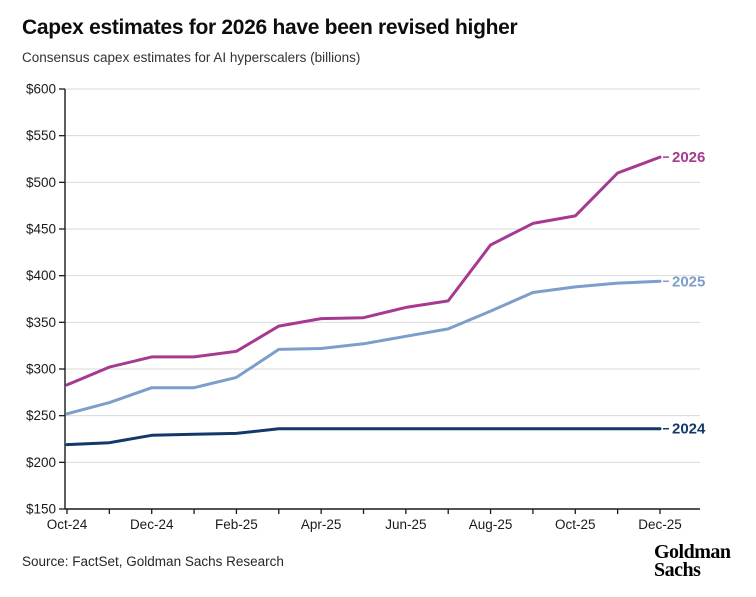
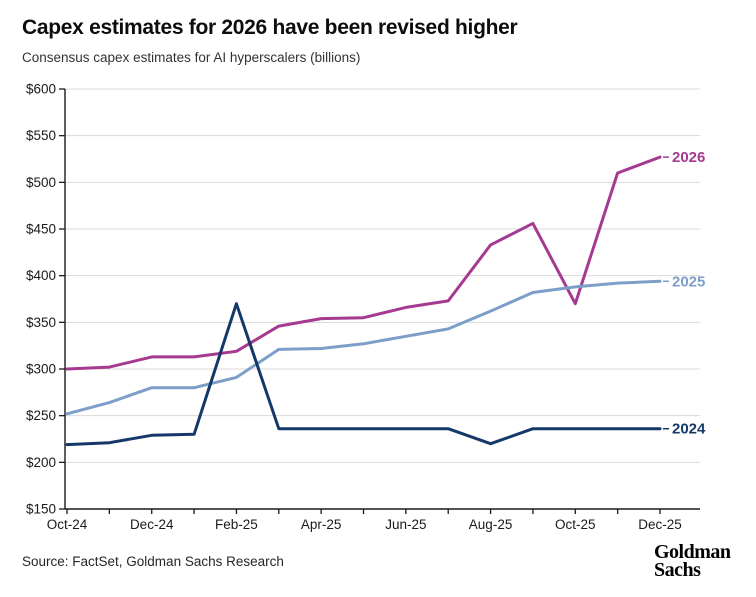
2026/Oct-24: $280 -> $300
2024/Feb-25: $230 -> $370
2024/Aug-25: $240 -> $220
2026/Oct-25: $460 -> $370
